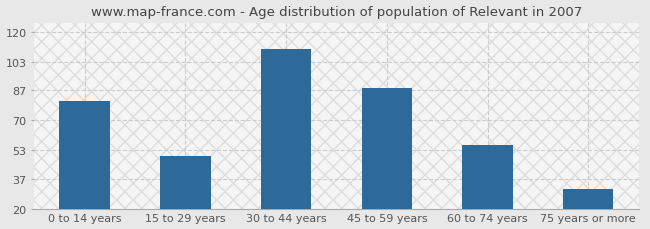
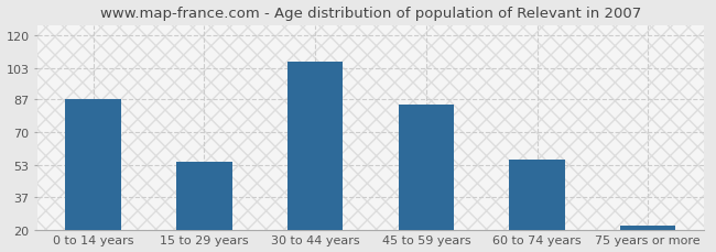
0 to 14 years: 81 -> 87
15 to 29 years: 50 -> 55
30 to 44 years: 110 -> 106
45 to 59 years: 88 -> 84
75 years or more: 31 -> 22
